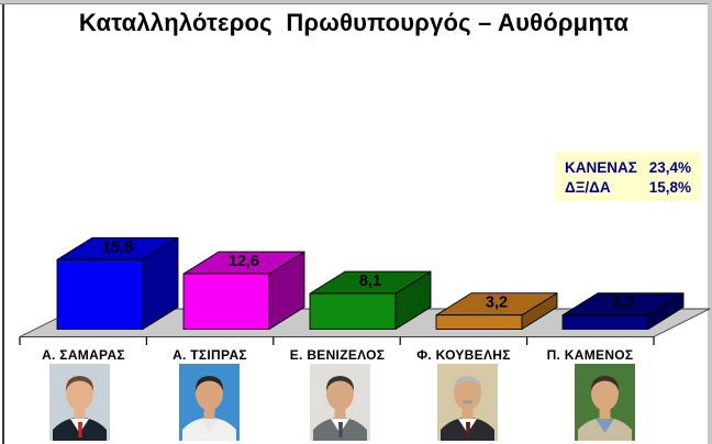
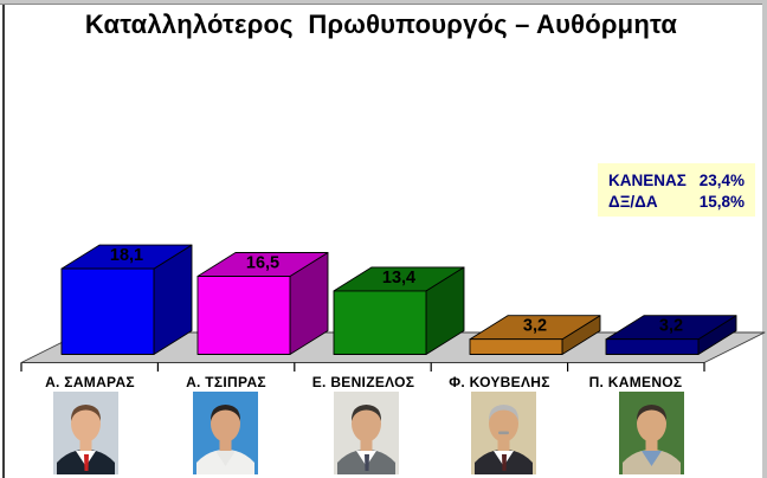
Α. ΣΑΜΑΡΑΣ: 15,8 -> 18,1
Α. ΤΣΙΠΡΑΣ: 12,6 -> 16,5
Ε. ΒΕΝΙΖΕΛΟΣ: 8,1 -> 13,4
